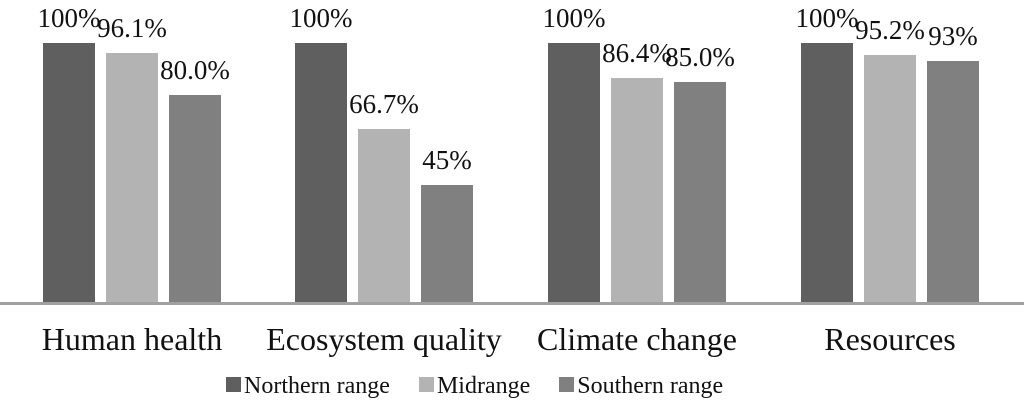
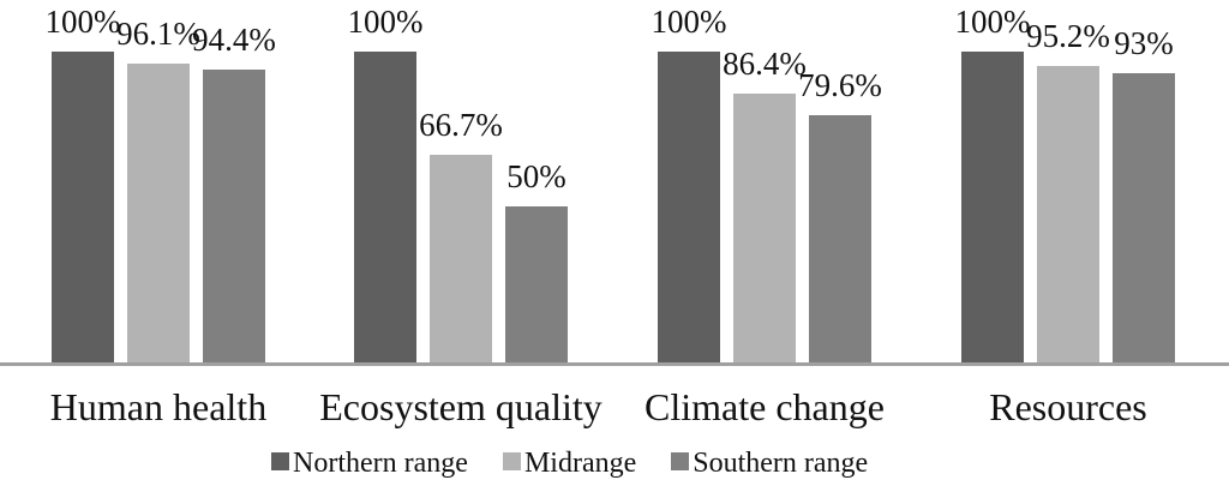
Southern range/Human health: 80.0% -> 94.4%
Southern range/Ecosystem quality: 45% -> 50%
Southern range/Climate change: 85.0% -> 79.6%
